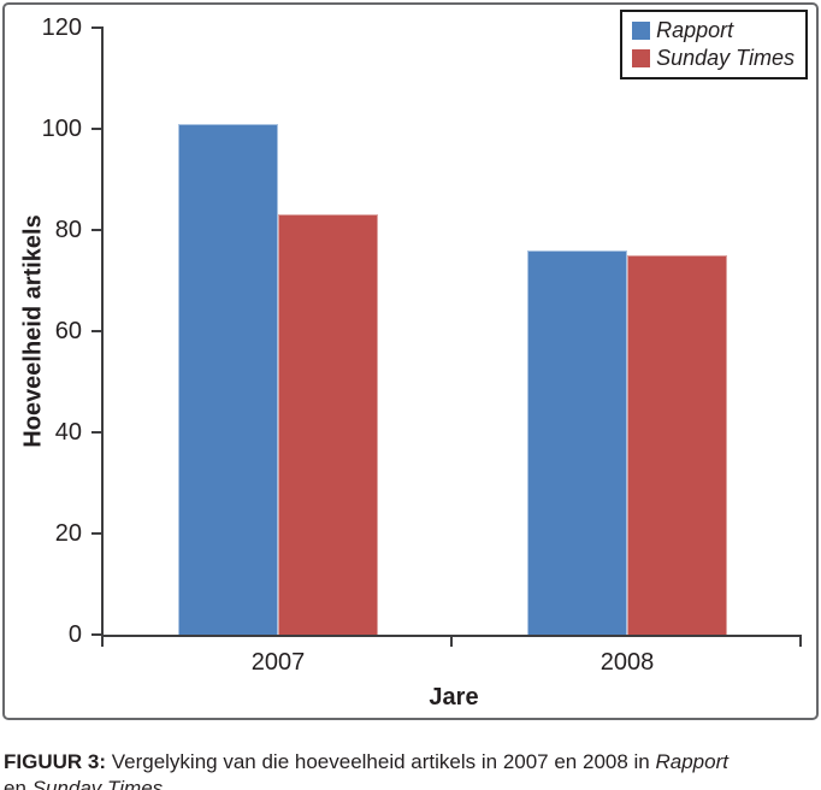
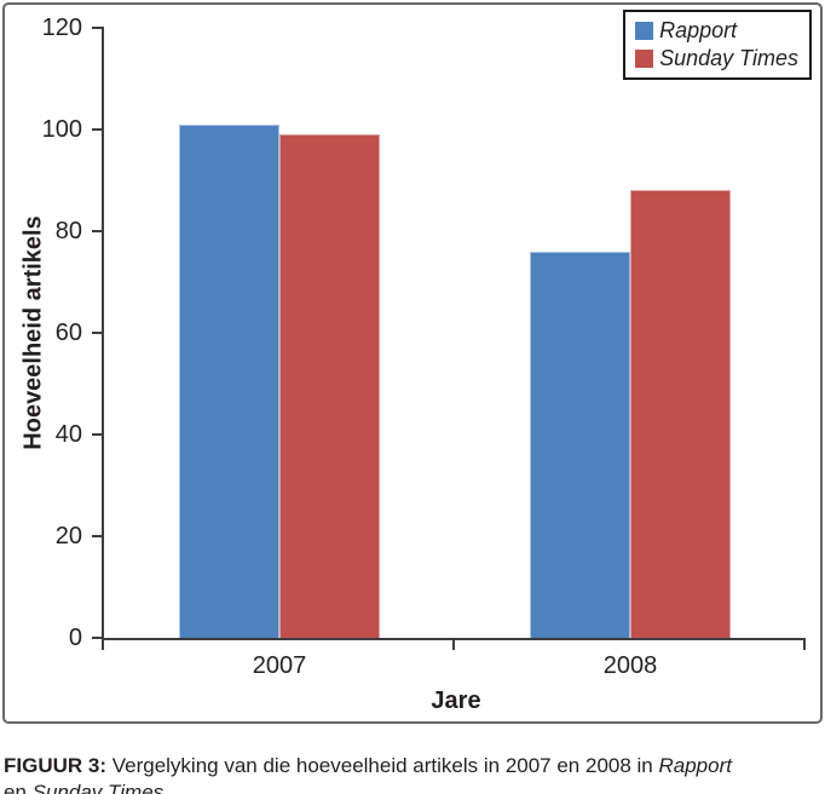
Sunday Times/2007: 83 -> 99
Sunday Times/2008: 75 -> 88
